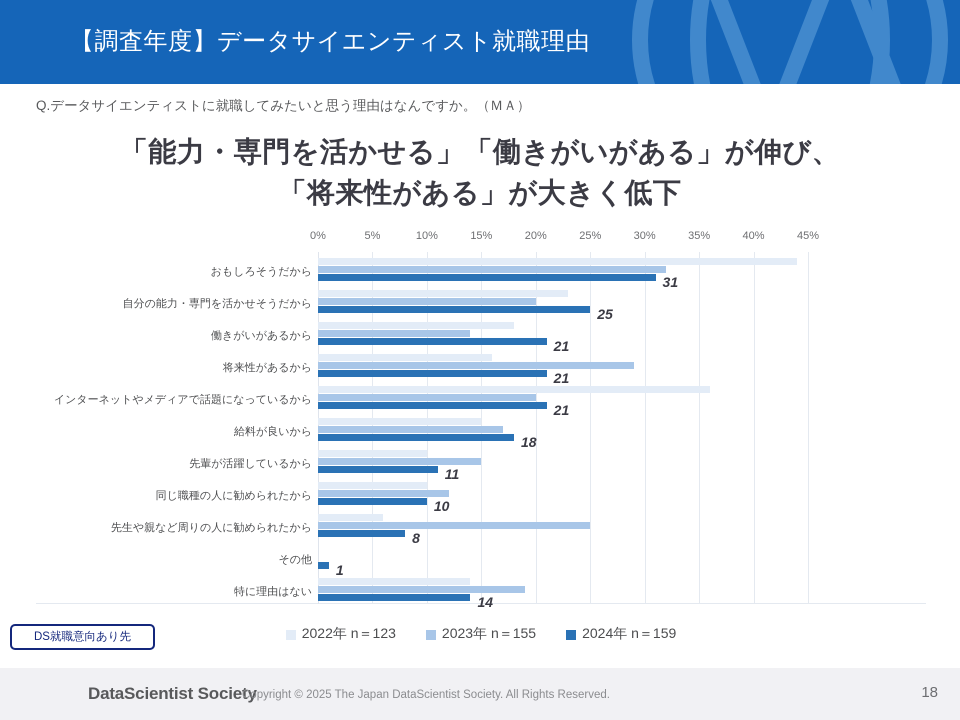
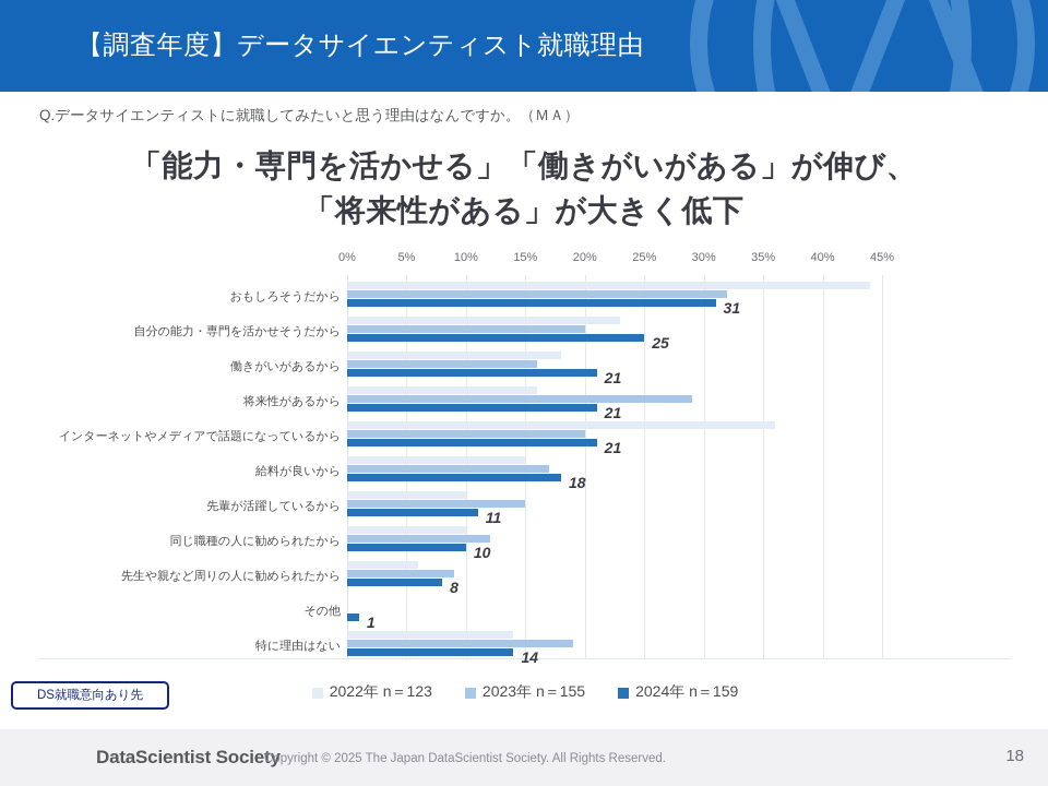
2023年 n＝155/働きがいがあるから: 14% -> 16%
2023年 n＝155/先生や親など周りの人に勧められたから: 25% -> 9%
